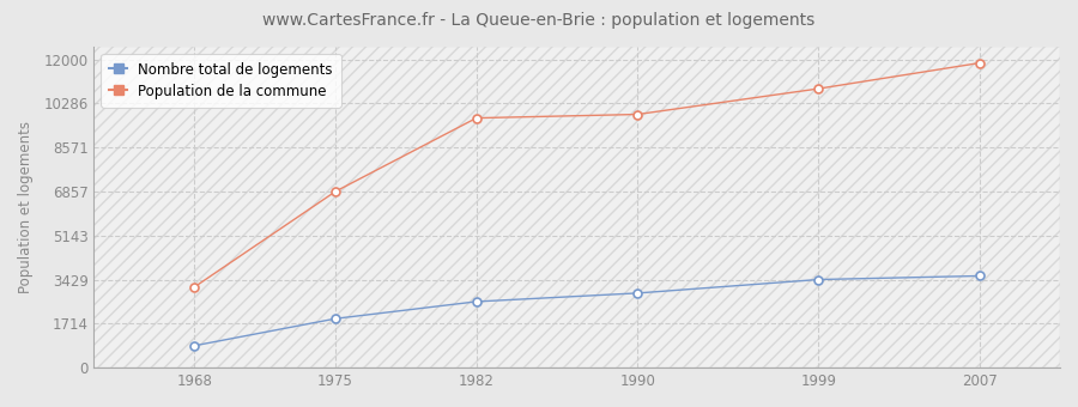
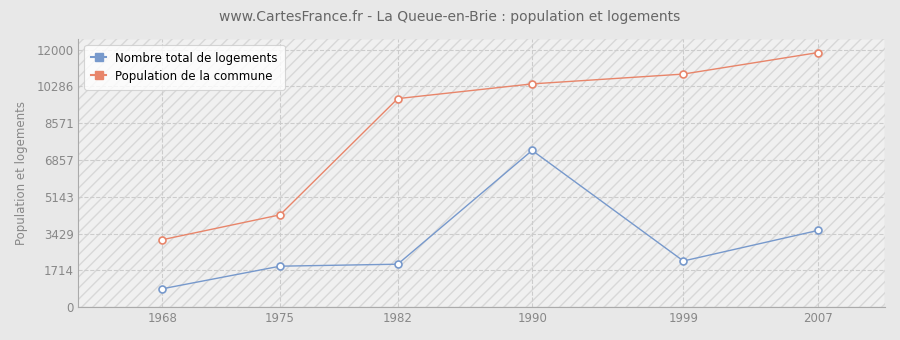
Population de la commune/1975: 6860 -> 4300
Nombre total de logements/1982: 2570 -> 2000
Nombre total de logements/1990: 2900 -> 7300
Population de la commune/1990: 9860 -> 10400
Nombre total de logements/1999: 3430 -> 2150
